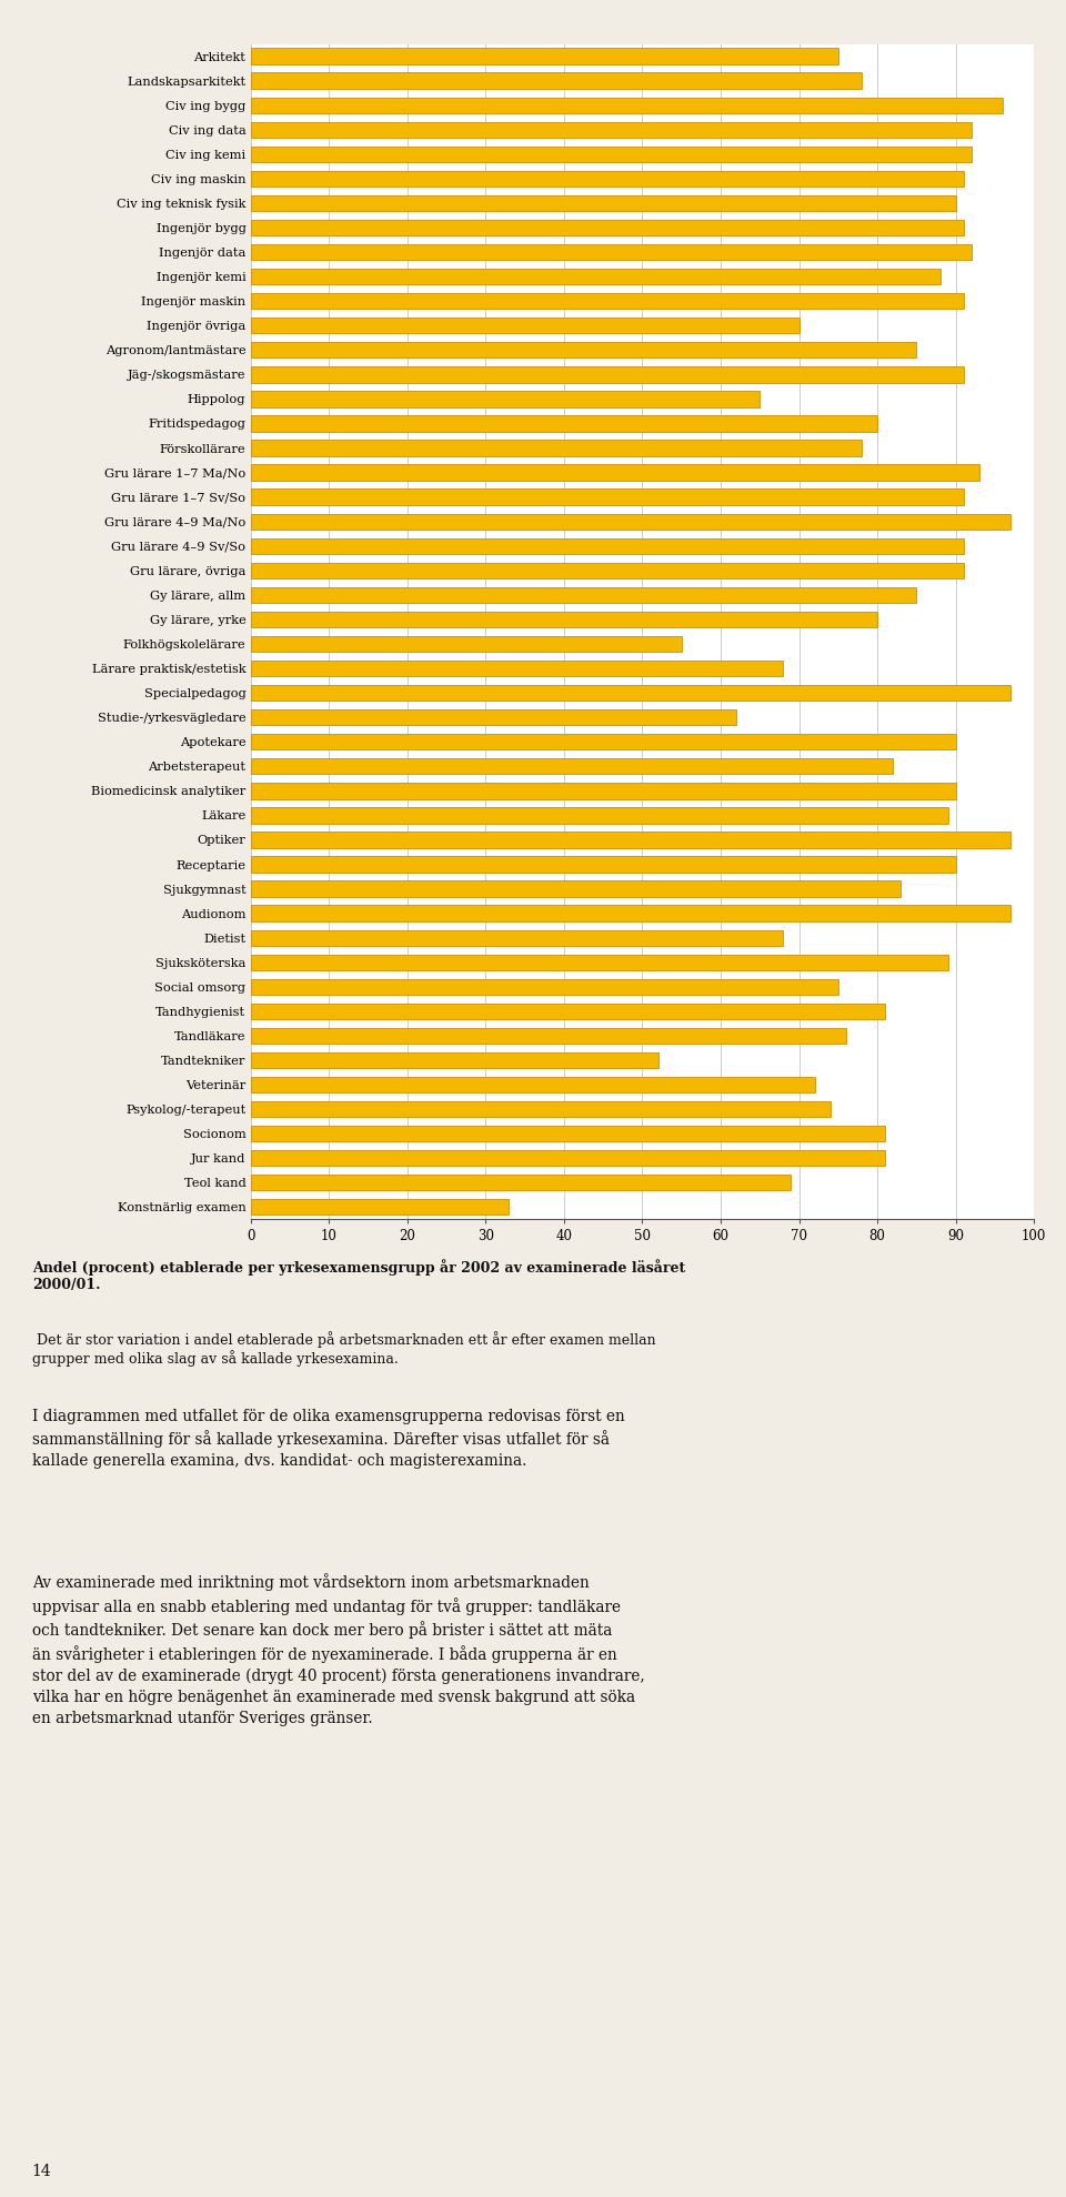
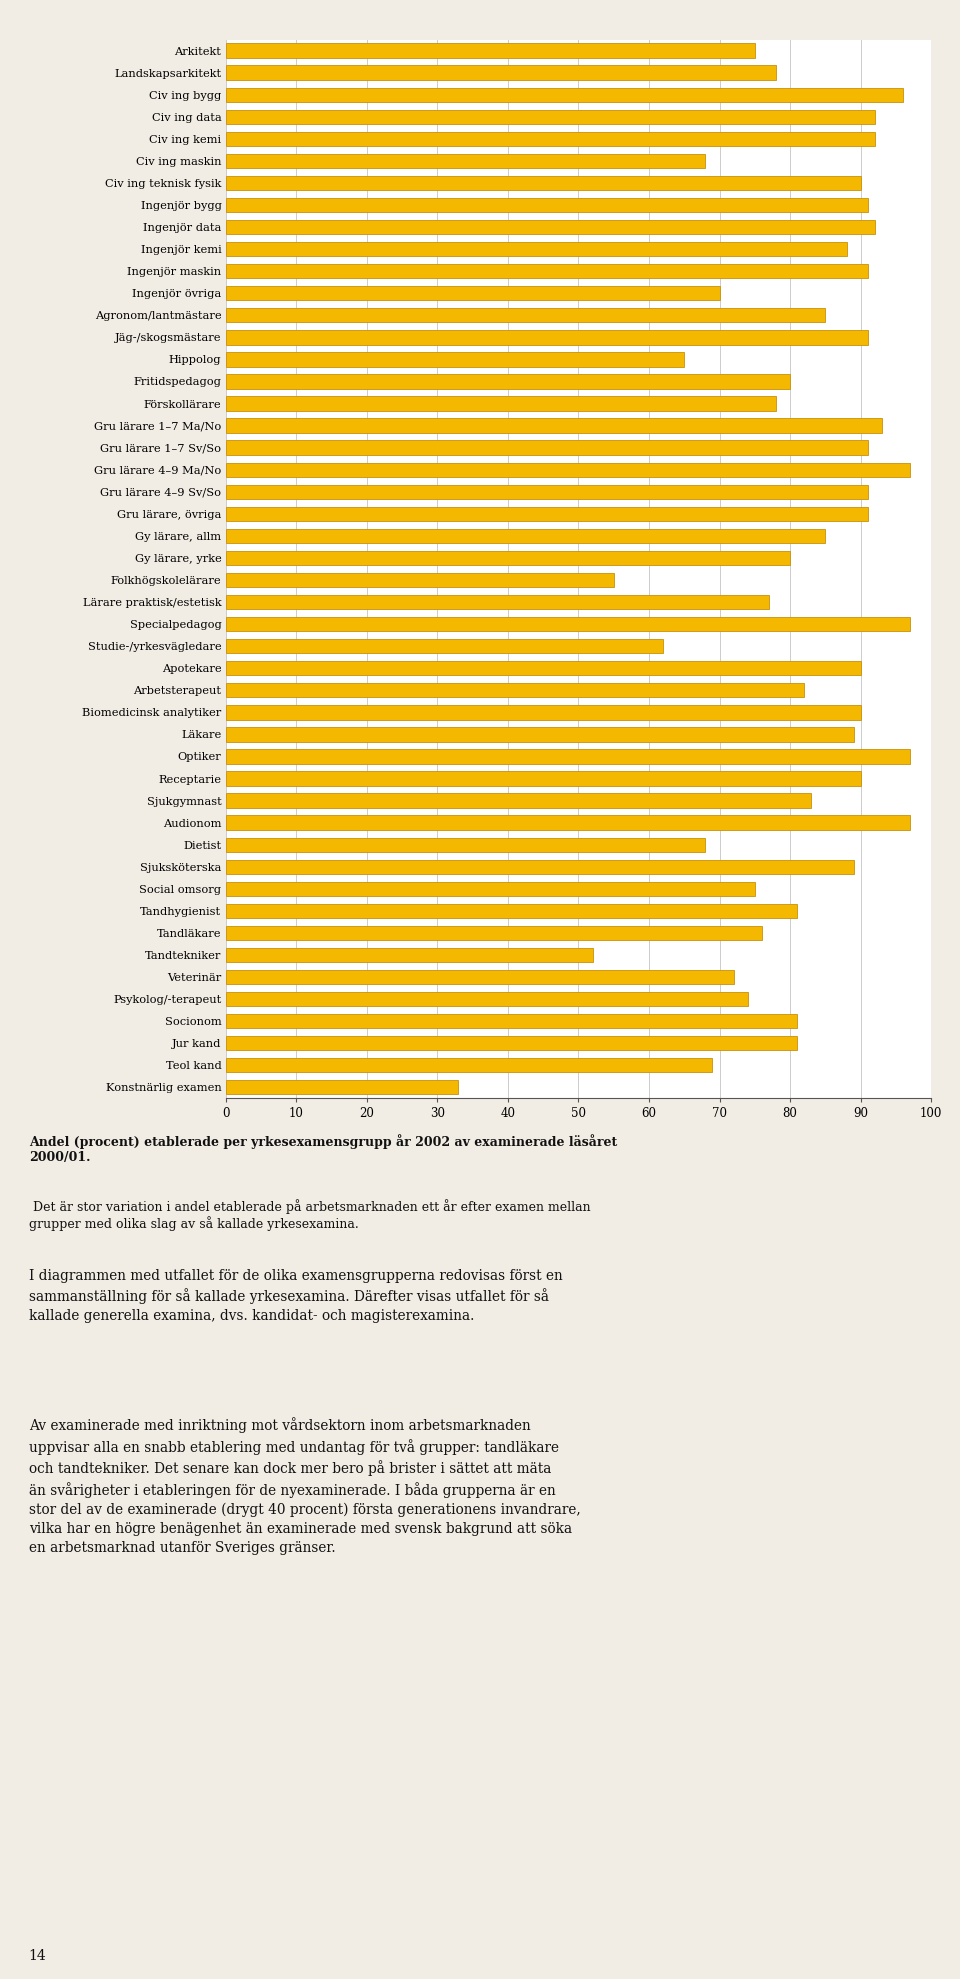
Civ ing maskin: 91 -> 68
Lärare praktisk/estetisk: 68 -> 77
